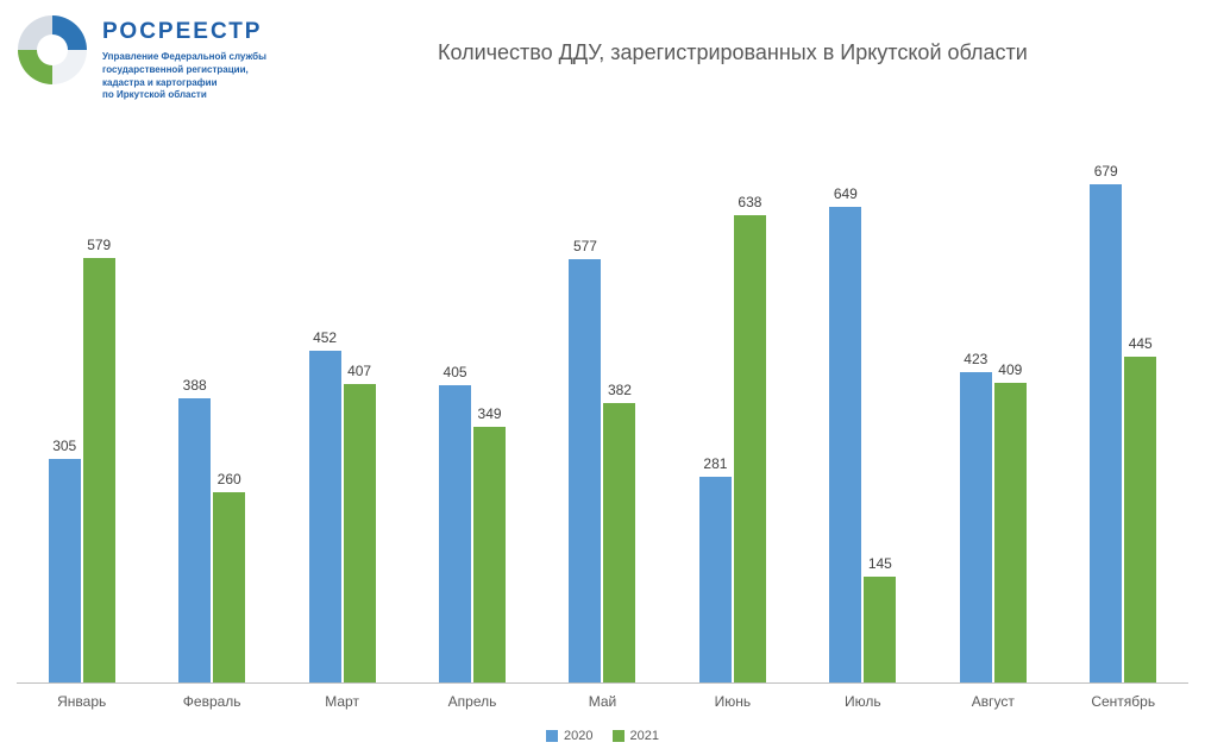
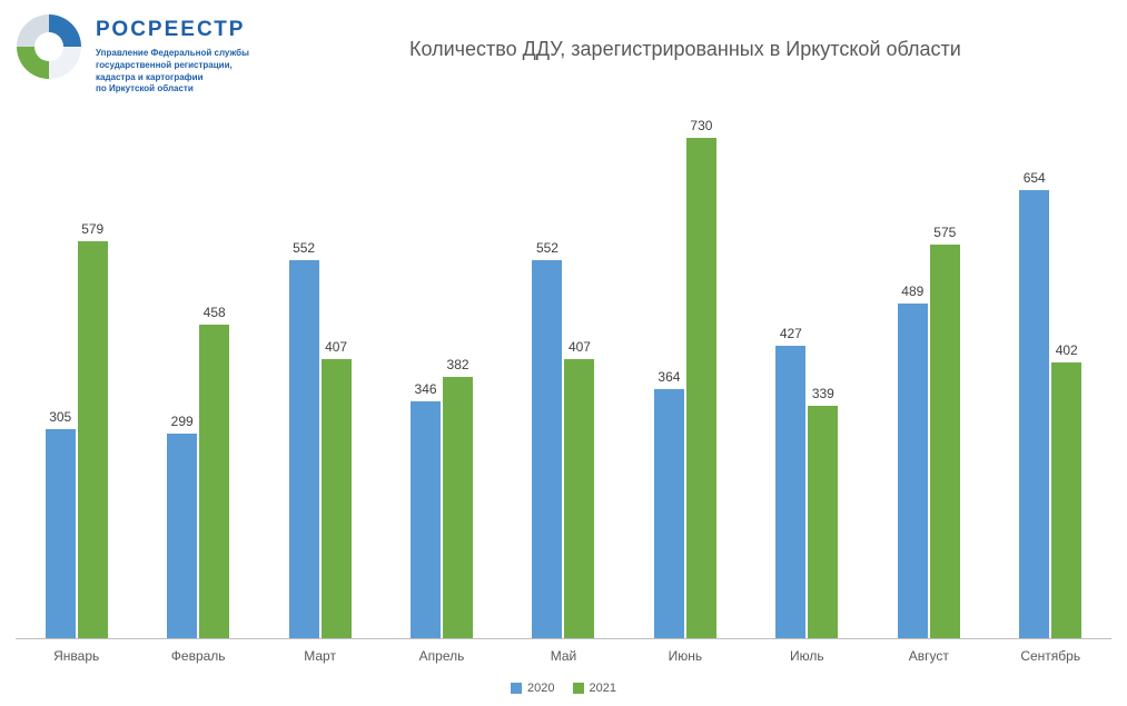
2020/Февраль: 388 -> 299
2021/Февраль: 260 -> 458
2020/Март: 452 -> 552
2020/Апрель: 405 -> 346
2021/Апрель: 349 -> 382
2020/Май: 577 -> 552
2021/Май: 382 -> 407
2020/Июнь: 281 -> 364
2021/Июнь: 638 -> 730
2020/Июль: 649 -> 427
2021/Июль: 145 -> 339
2020/Август: 423 -> 489
2021/Август: 409 -> 575
2020/Сентябрь: 679 -> 654
2021/Сентябрь: 445 -> 402
